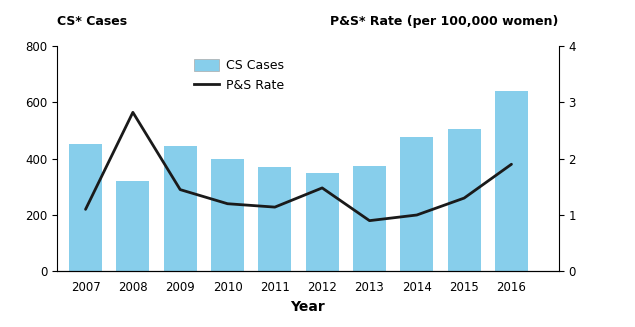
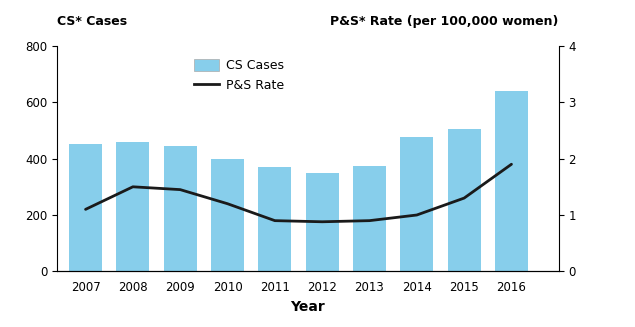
CS Cases/2008: 320 -> 458
P&S Rate/2008: 2.82 -> 1.50
P&S Rate/2011: 1.14 -> 0.90
P&S Rate/2012: 1.48 -> 0.88
